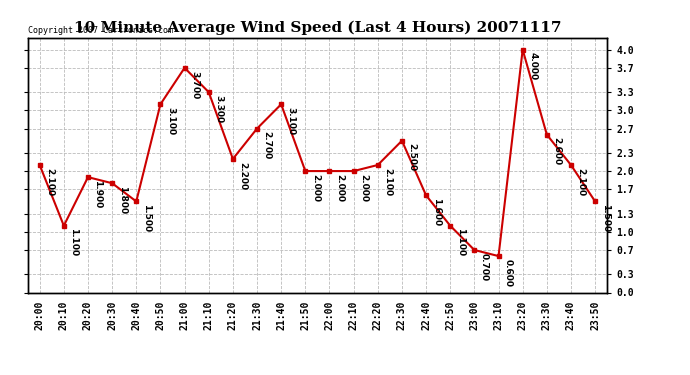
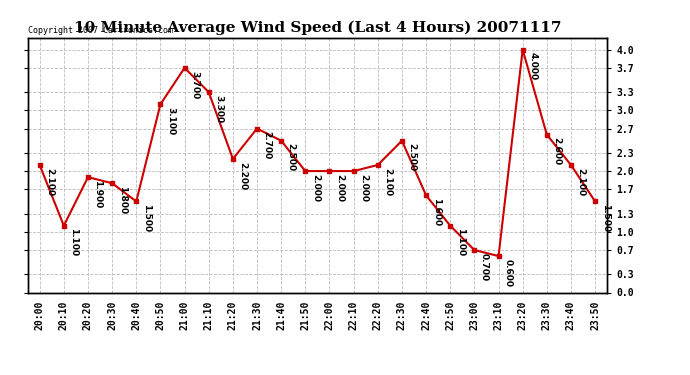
21:40: 3.100 -> 2.500
